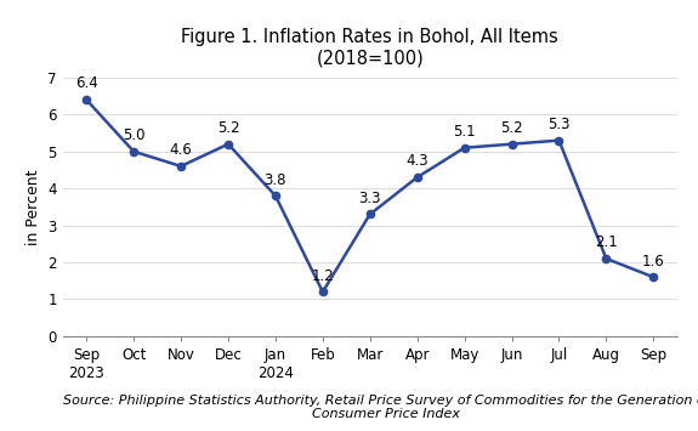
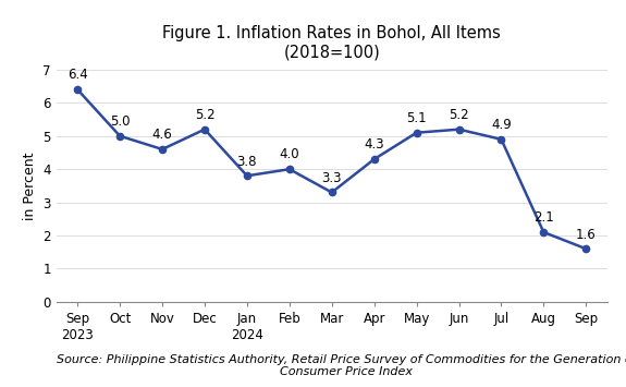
Feb: 1.2 -> 4.0
Jul: 5.3 -> 4.9
